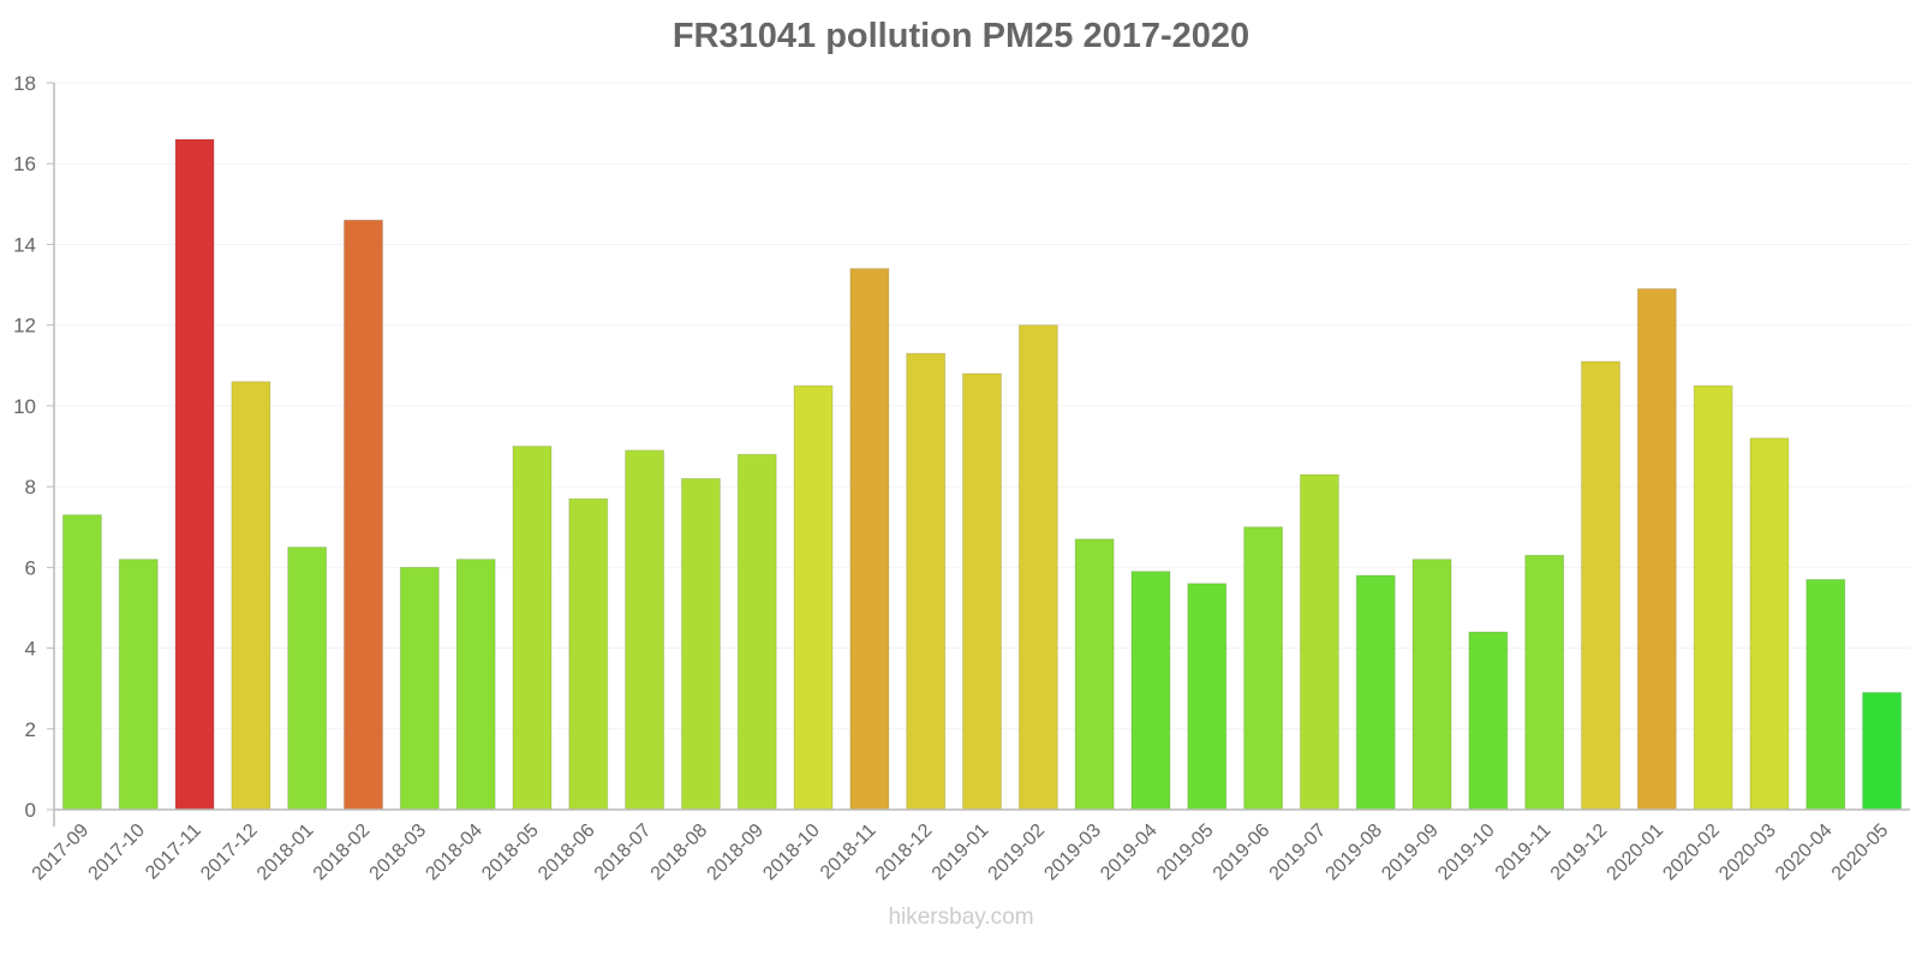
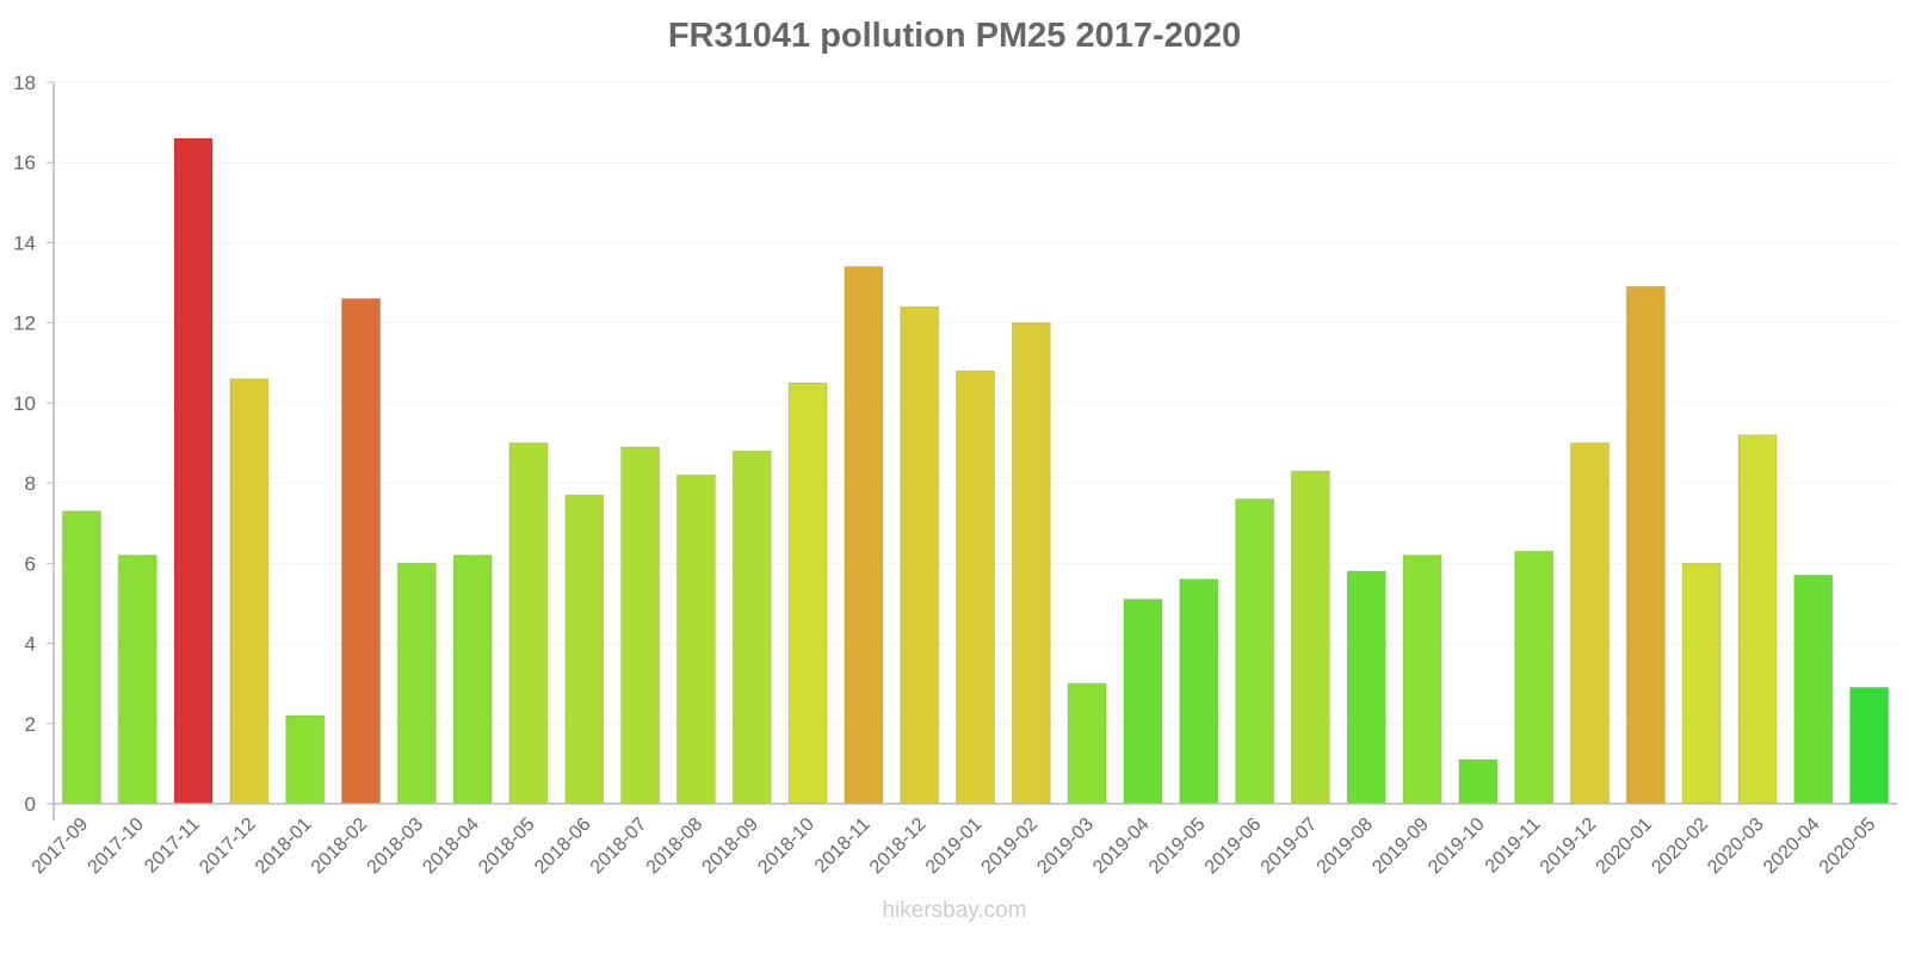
2018-01: 6.5 -> 2.2
2018-02: 14.6 -> 12.6
2018-12: 11.3 -> 12.4
2019-03: 6.7 -> 3.0
2019-04: 5.9 -> 5.1
2019-06: 7.0 -> 7.6
2019-10: 4.4 -> 1.1
2019-12: 11.1 -> 9.0
2020-02: 10.5 -> 6.0
